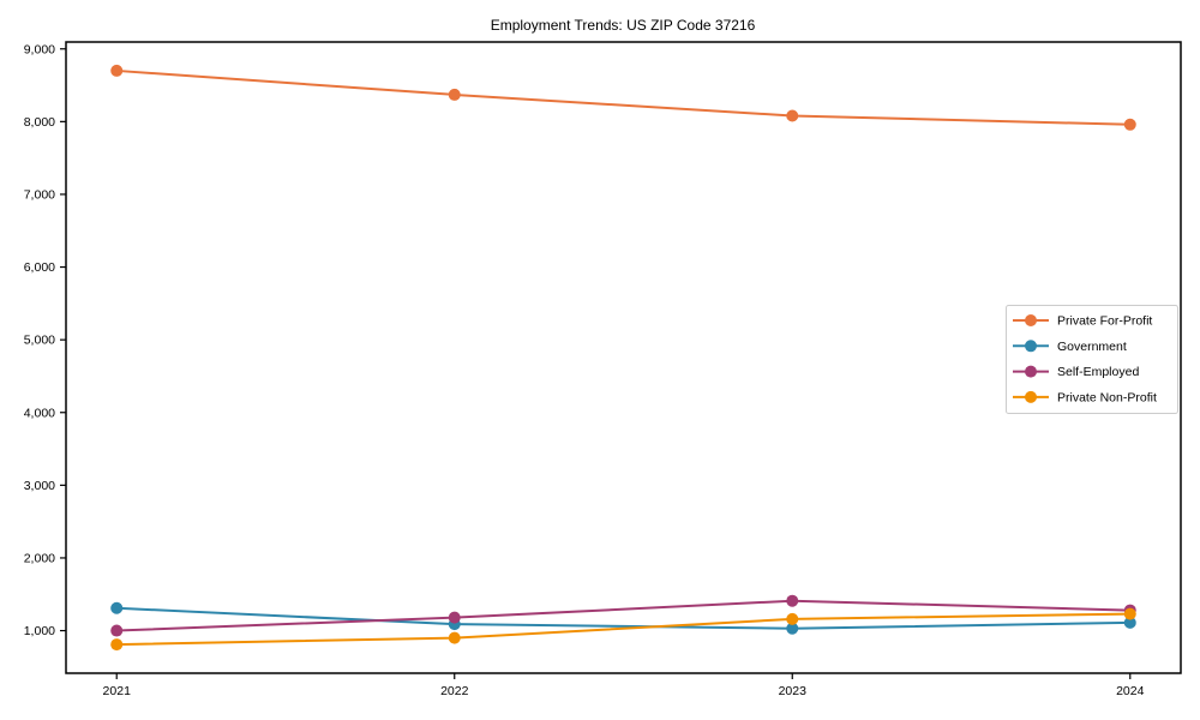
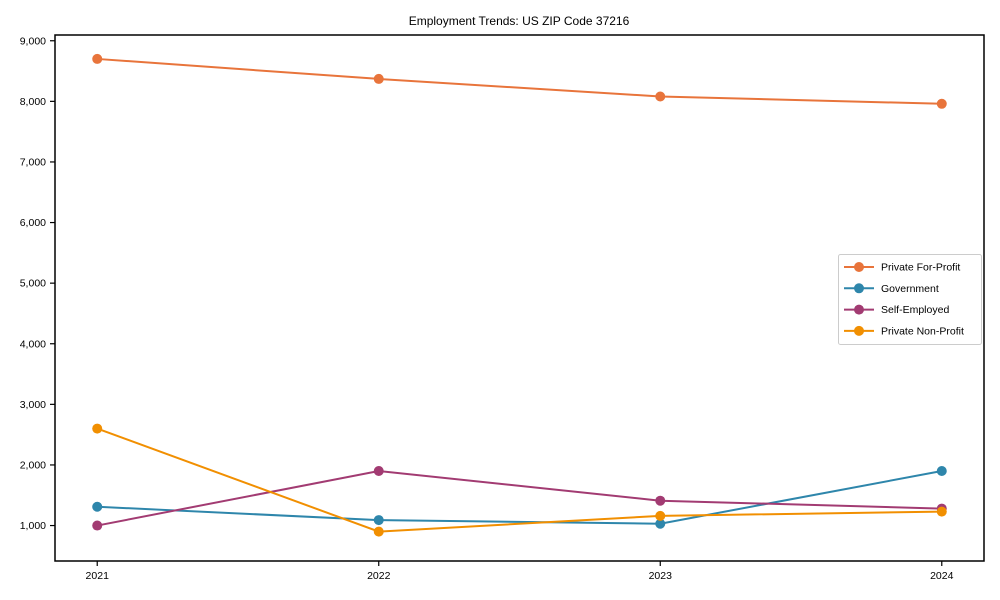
Private Non-Profit/2021: 800 -> 2600
Self-Employed/2022: 1200 -> 1900
Government/2024: 1100 -> 1900
